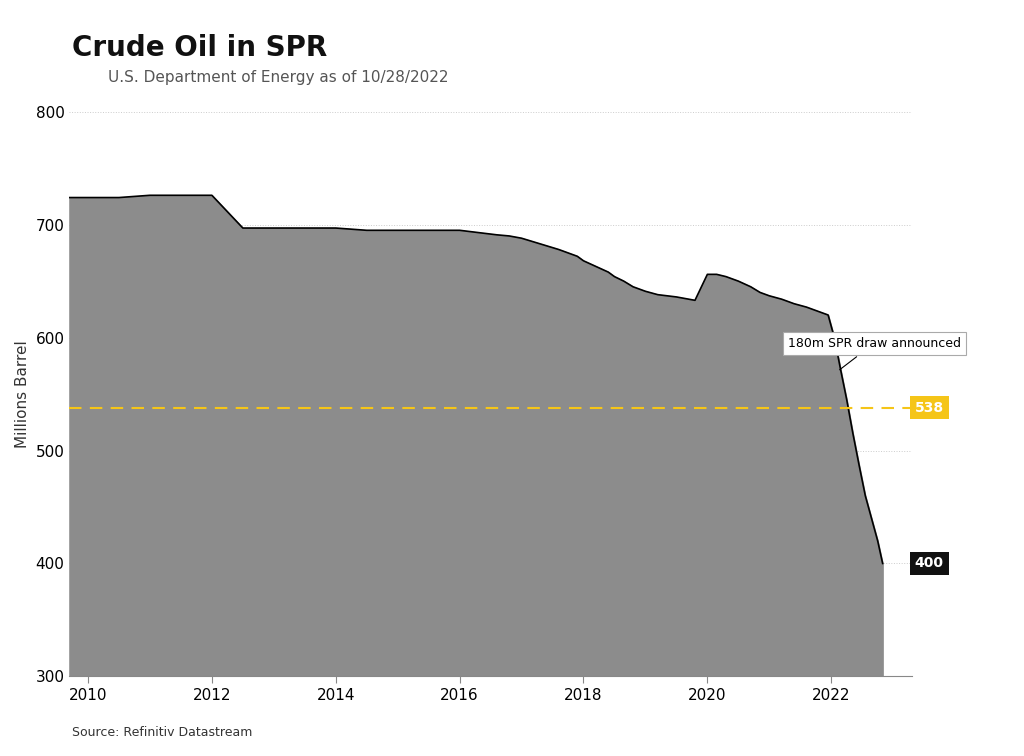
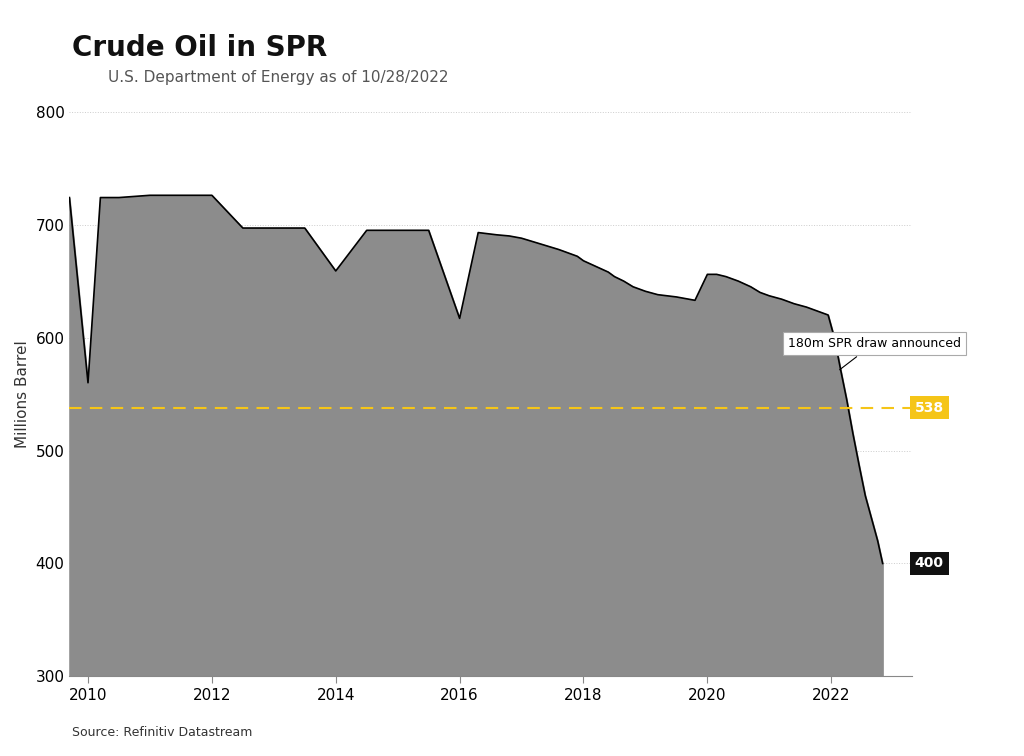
2010: 724 -> 560
2014: 697 -> 659
2016: 695 -> 617
